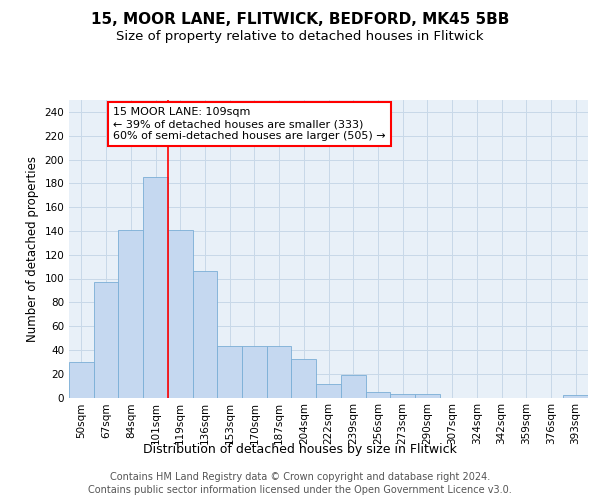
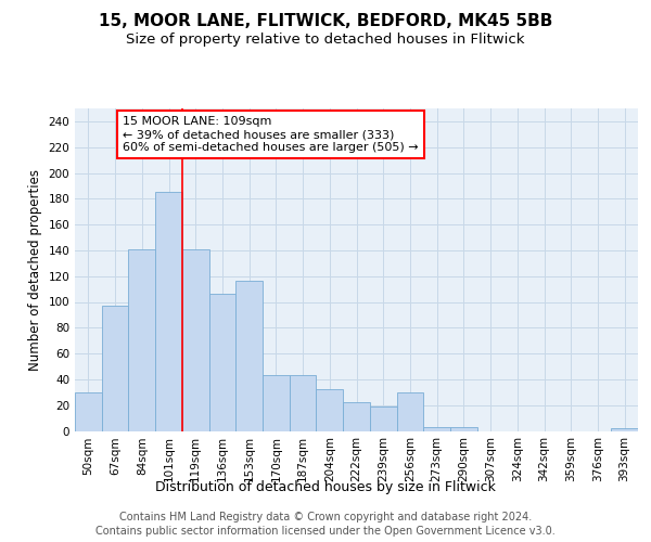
153sqm: 43 -> 116
222sqm: 11 -> 22
256sqm: 5 -> 30
